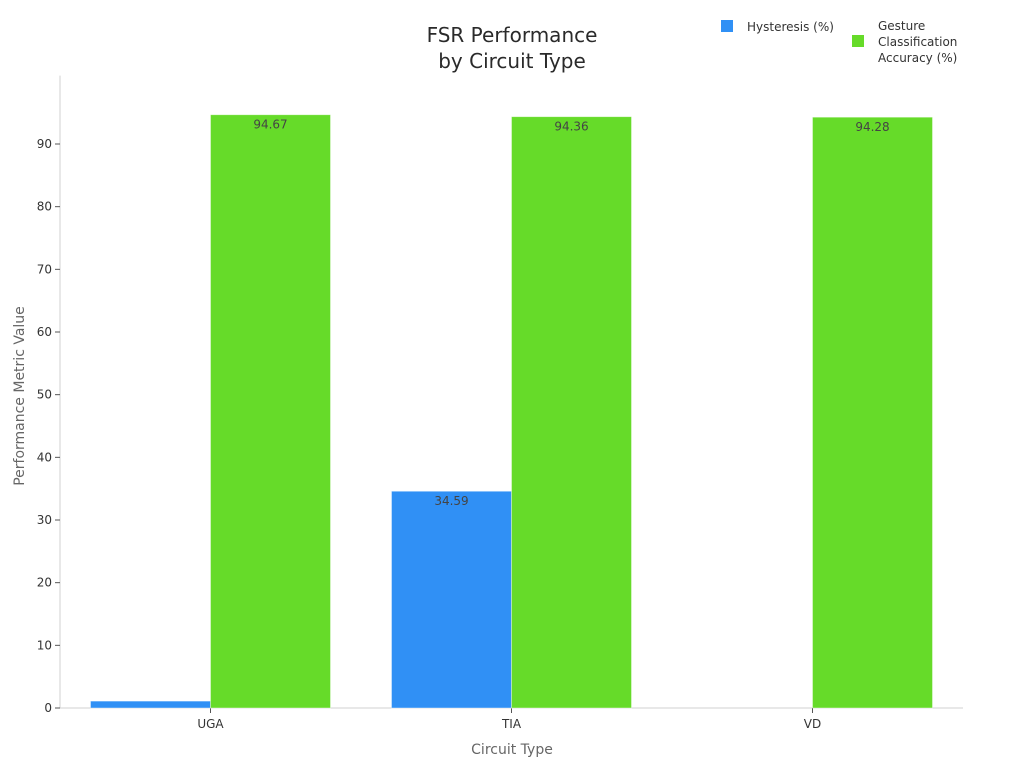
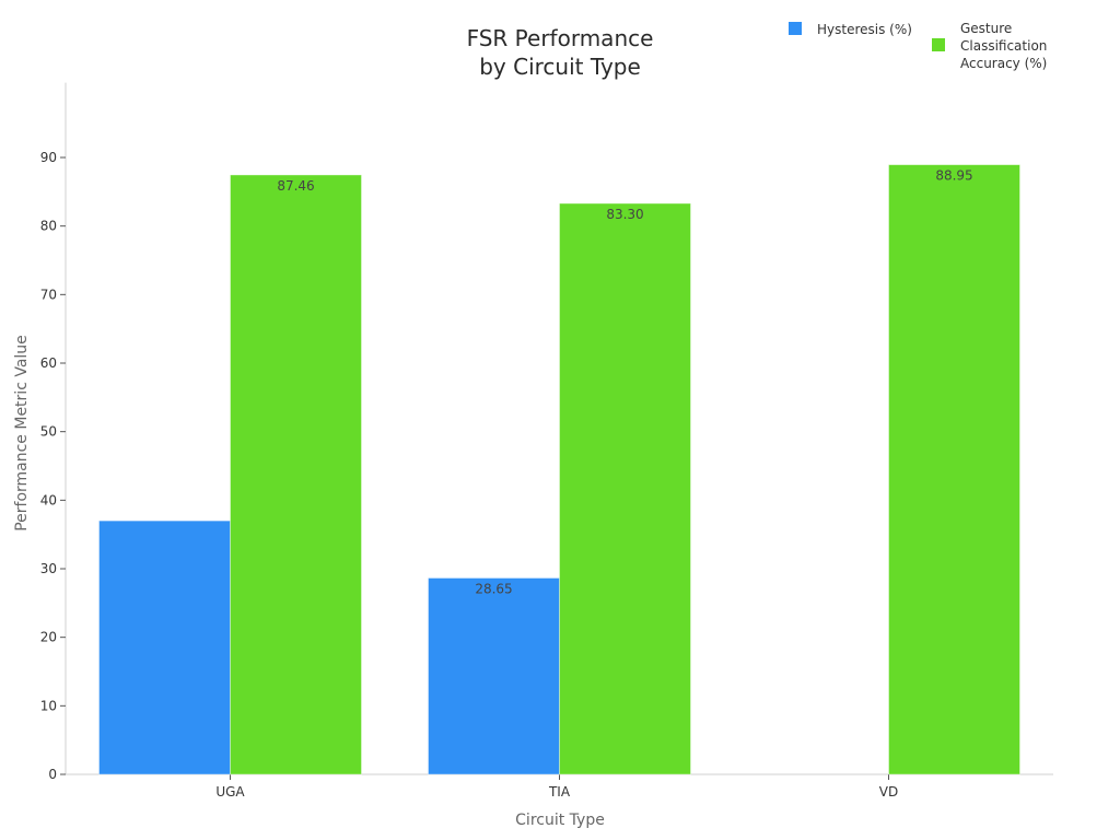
Hysteresis (%)/UGA: 1 -> 37
Gesture Classification Accuracy (%)/UGA: 94.67 -> 87.46
Hysteresis (%)/TIA: 34.59 -> 28.65
Gesture Classification Accuracy (%)/TIA: 94.36 -> 83.30
Gesture Classification Accuracy (%)/VD: 94.28 -> 88.95
